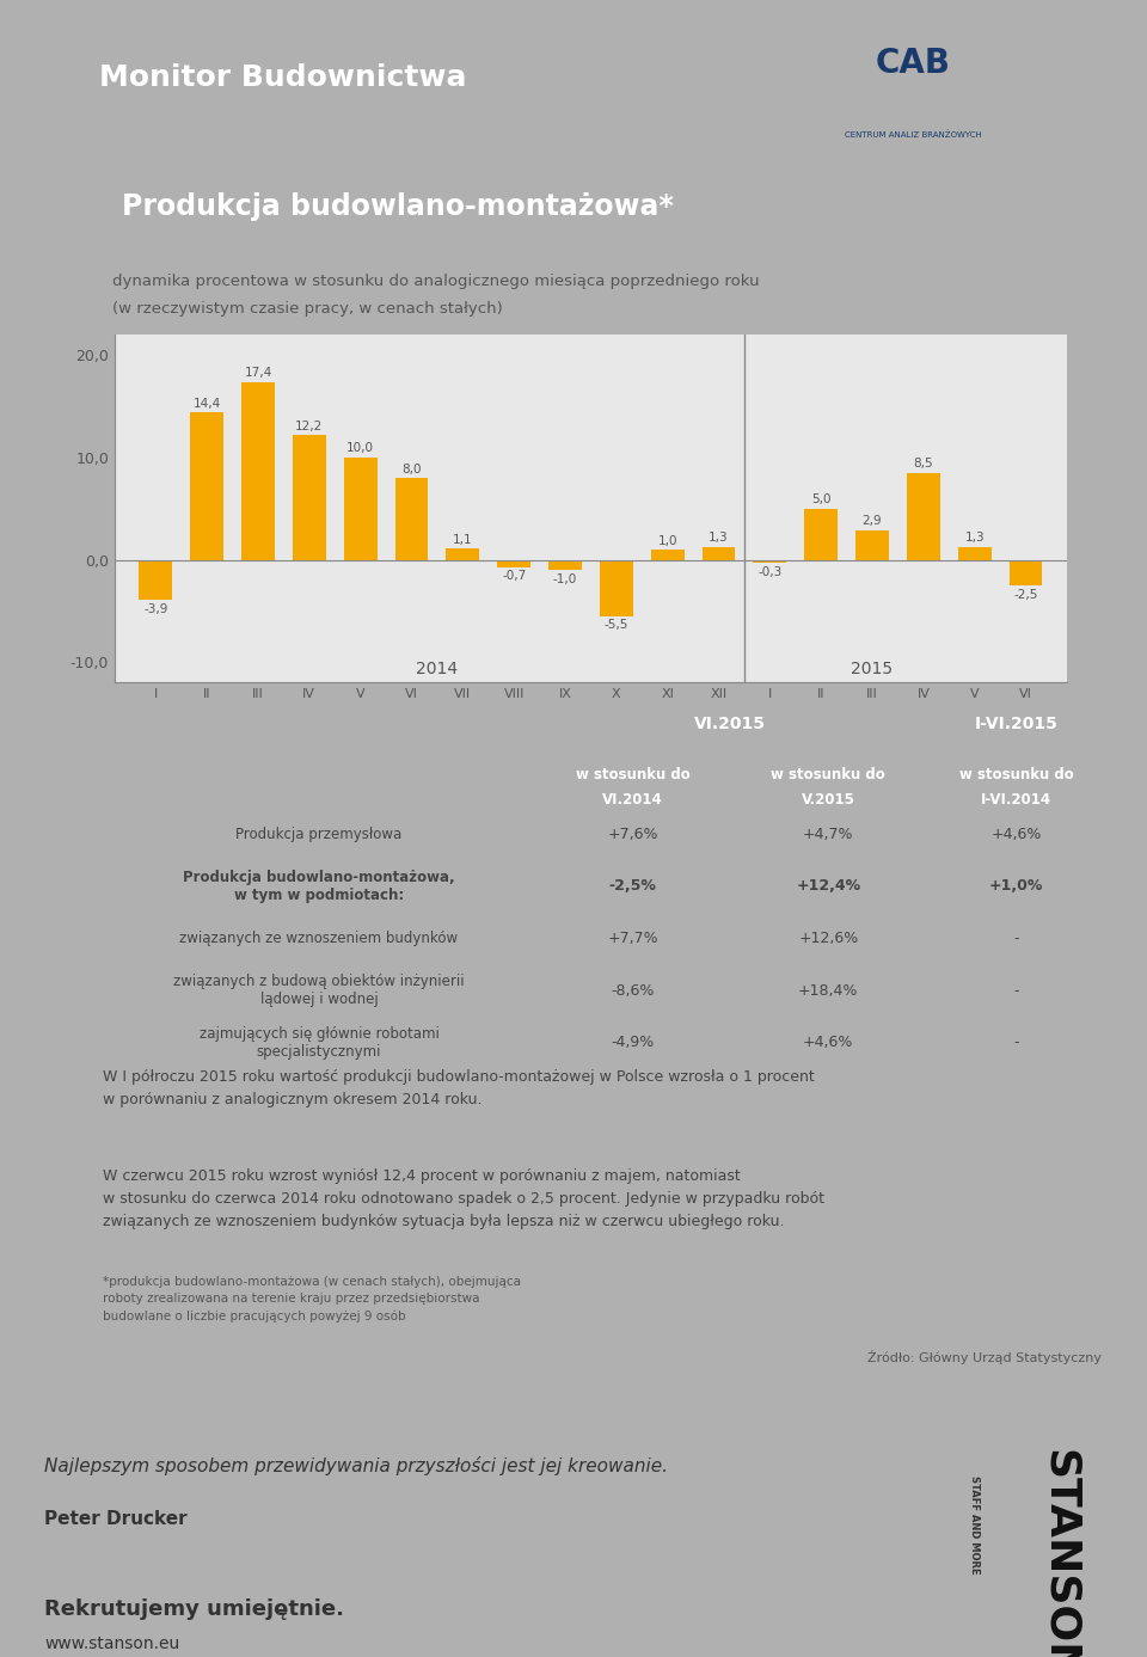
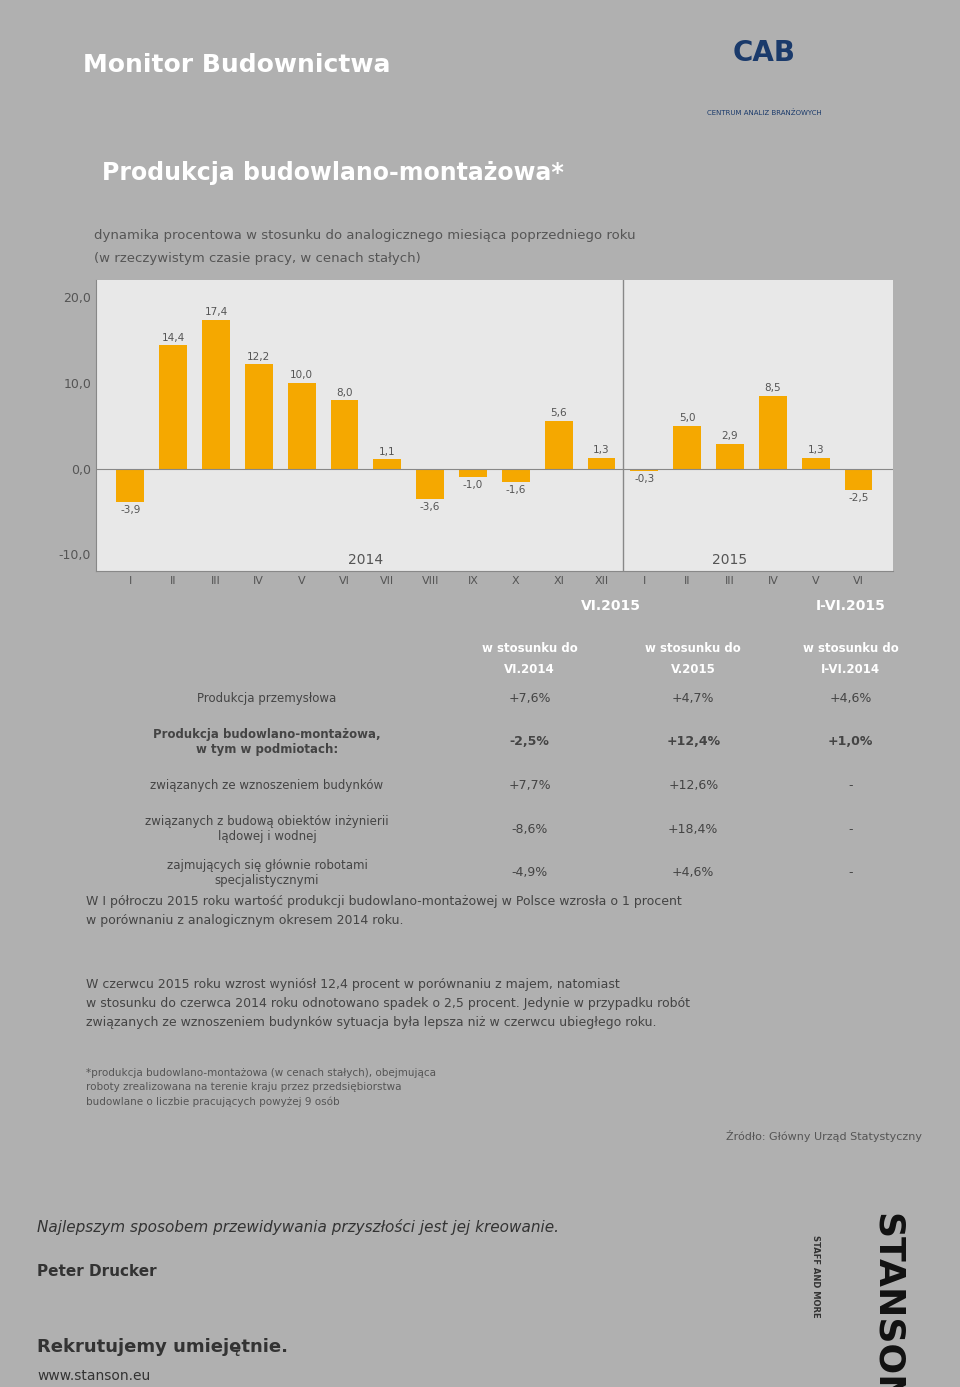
VIII: -0,7 -> -3,6
X: -5,5 -> -1,6
XI: 1,0 -> 5,6
